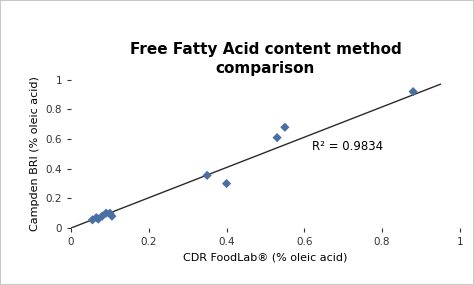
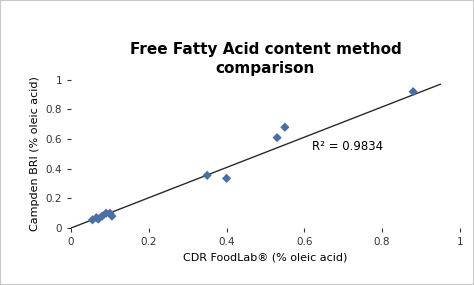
0.4: 0.30 -> 0.34
